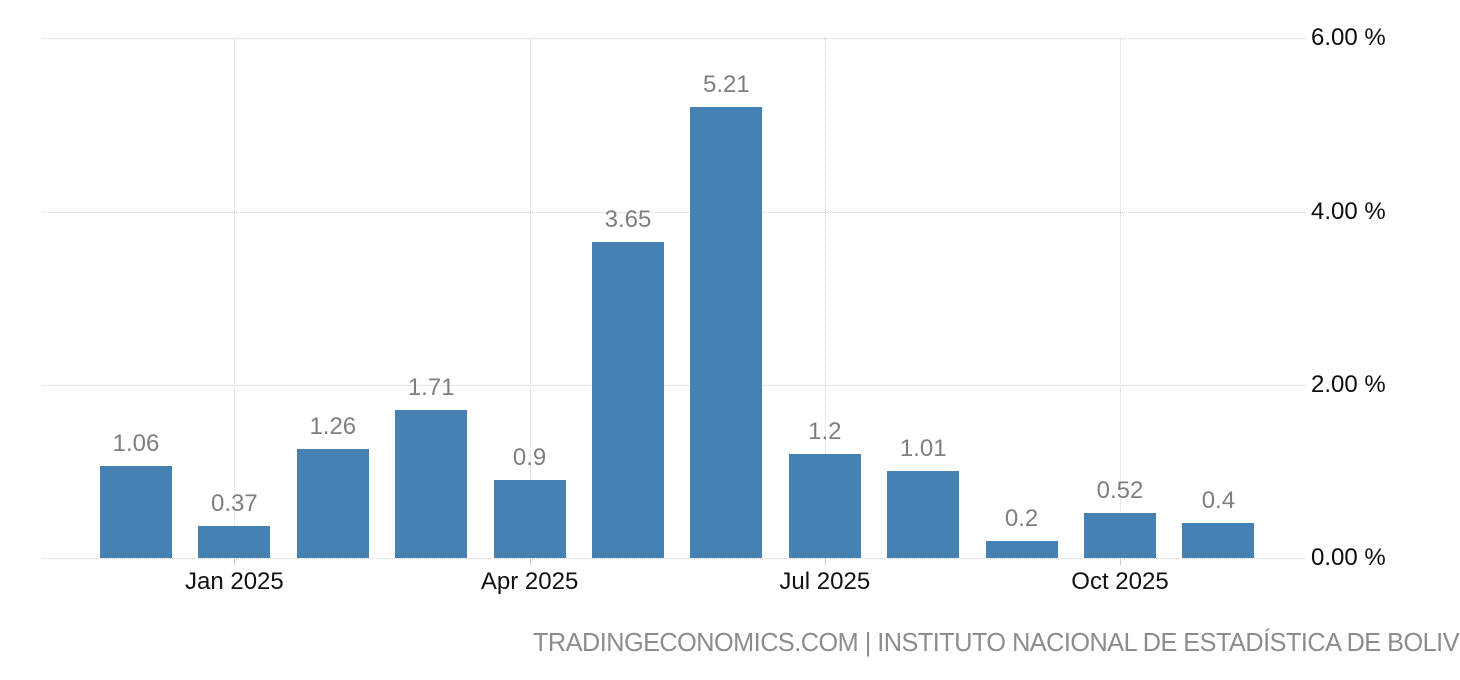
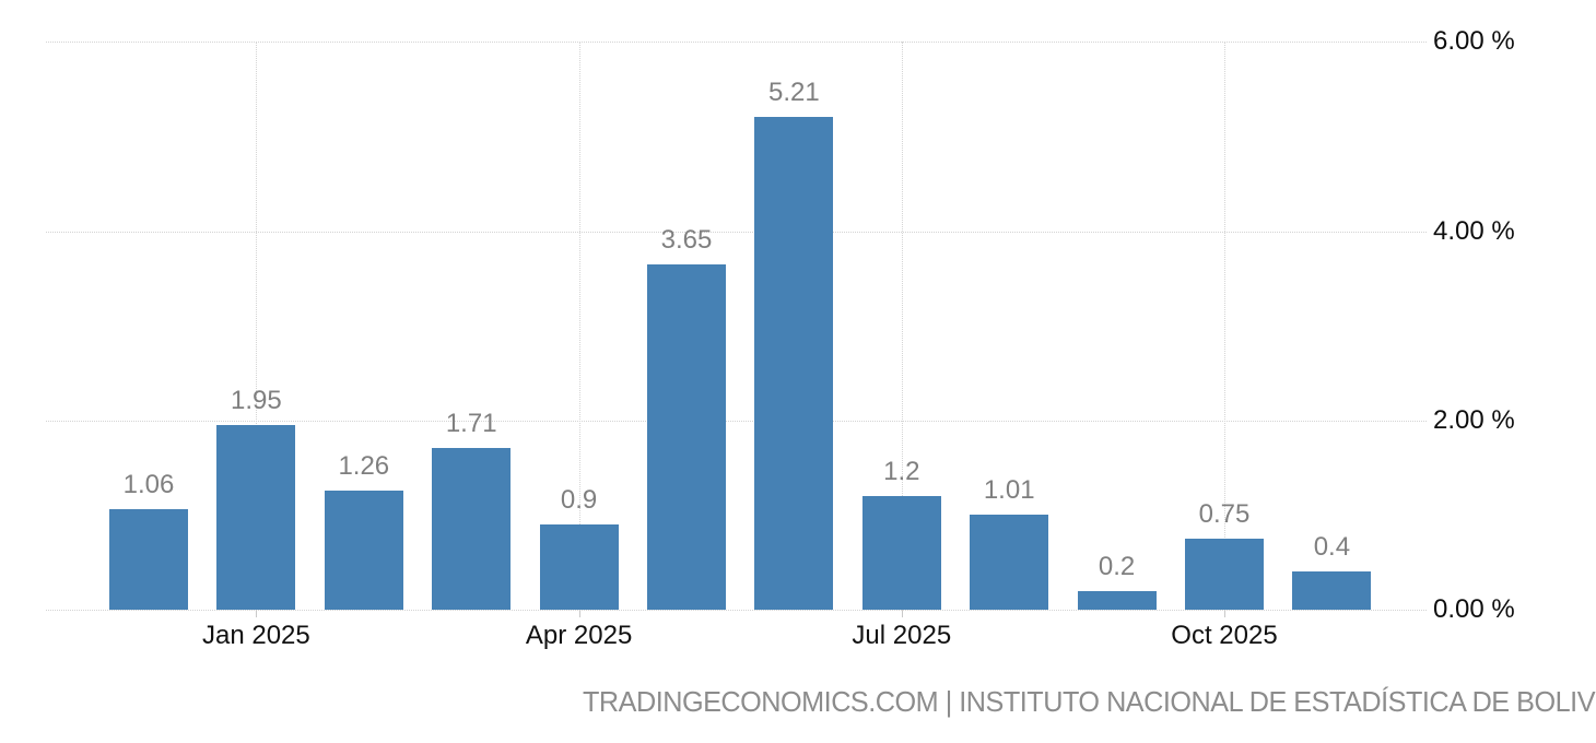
Jan 2025: 0.37 -> 1.95
Oct 2025: 0.52 -> 0.75
